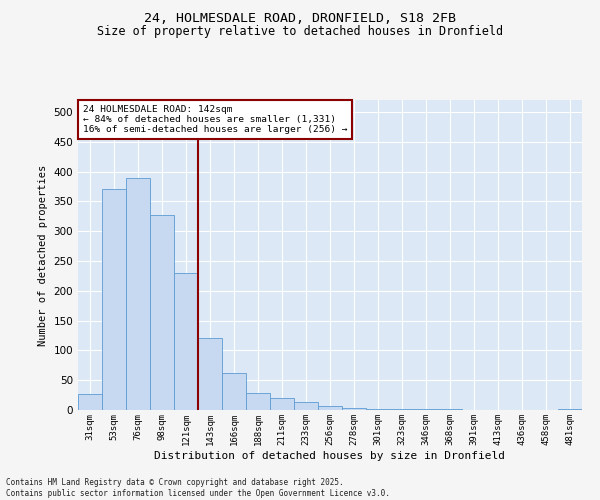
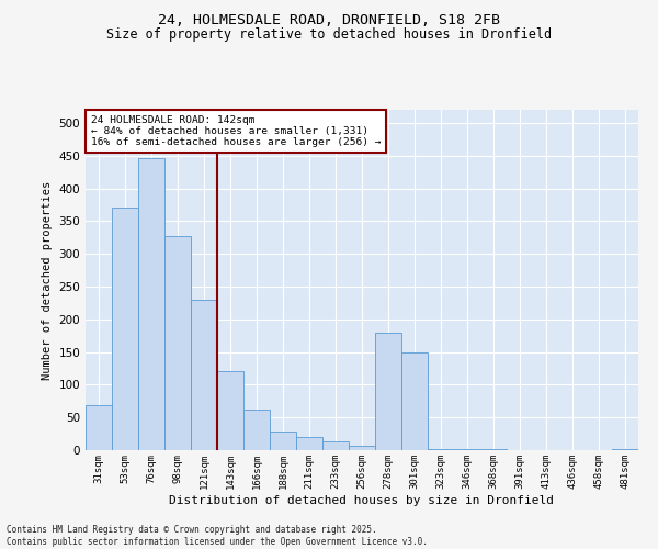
31sqm: 27 -> 68
76sqm: 390 -> 446
278sqm: 4 -> 180
301sqm: 2 -> 150
